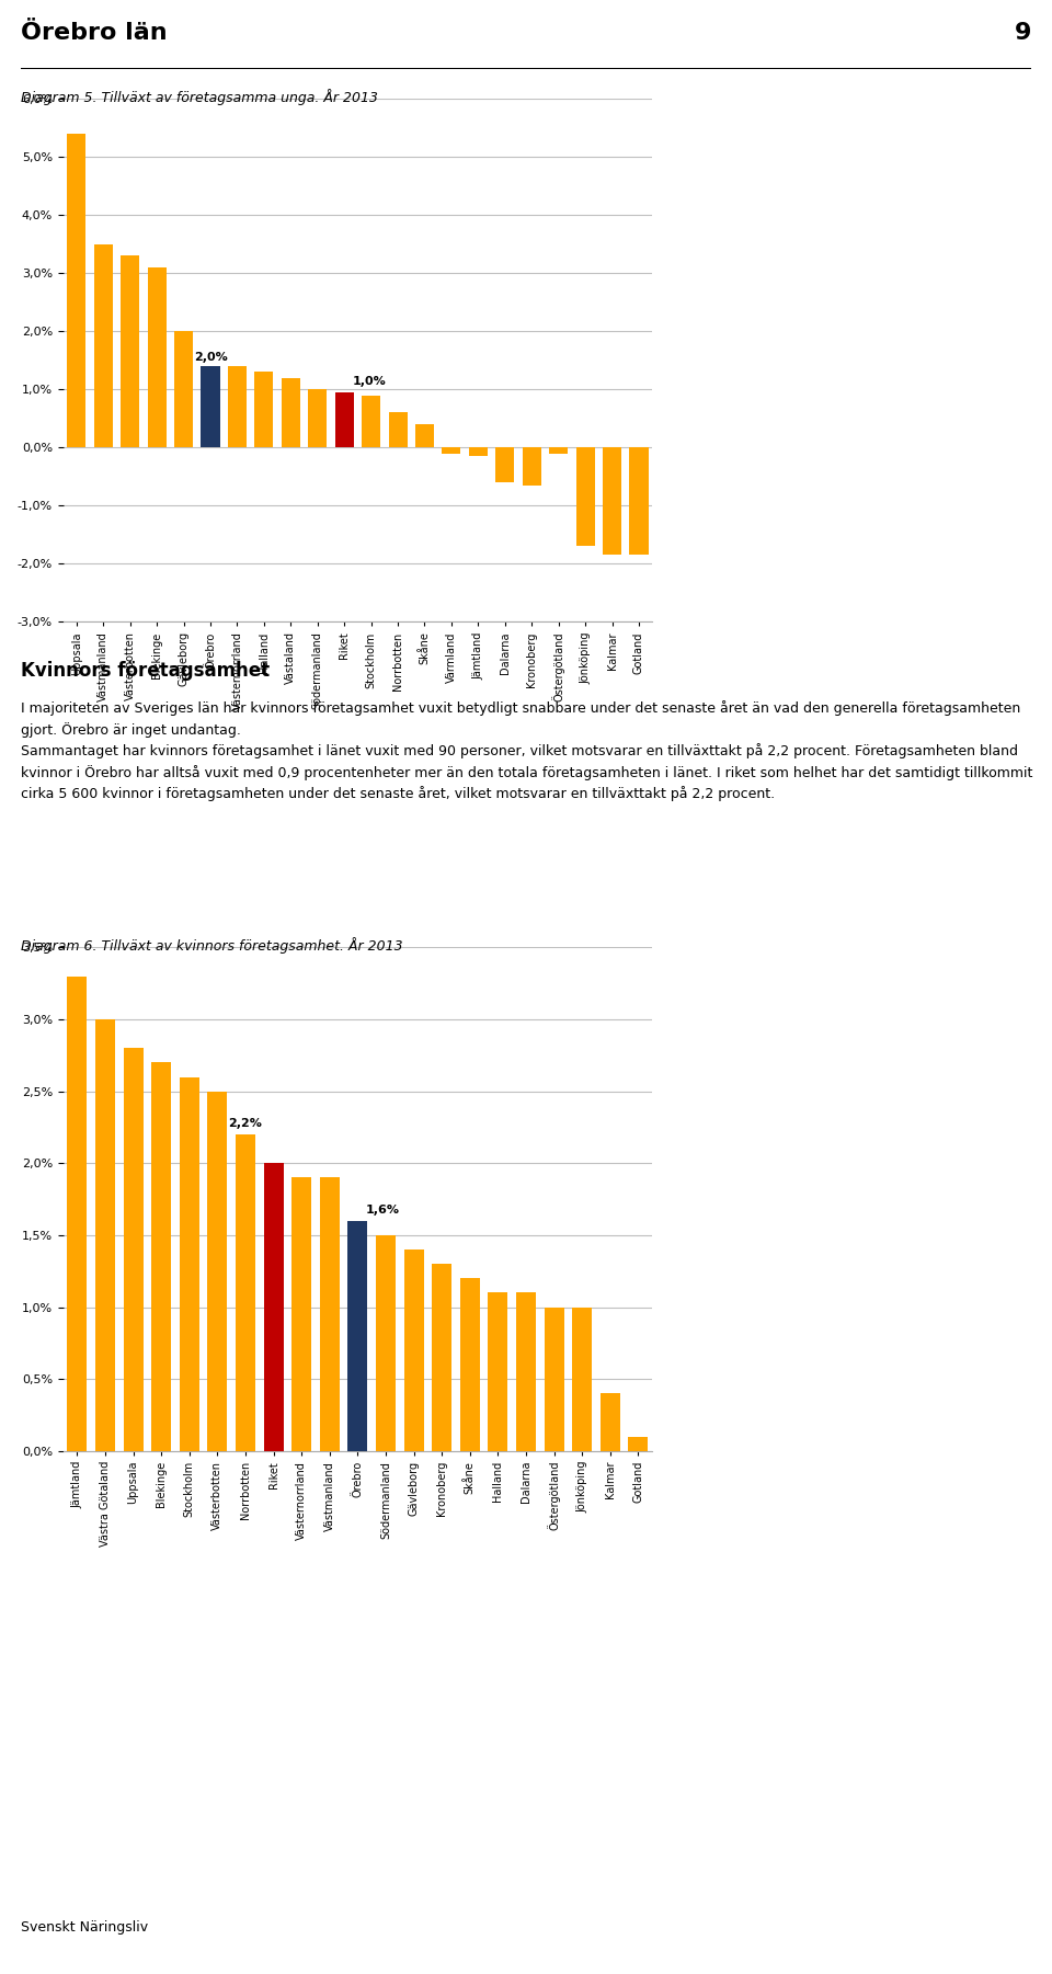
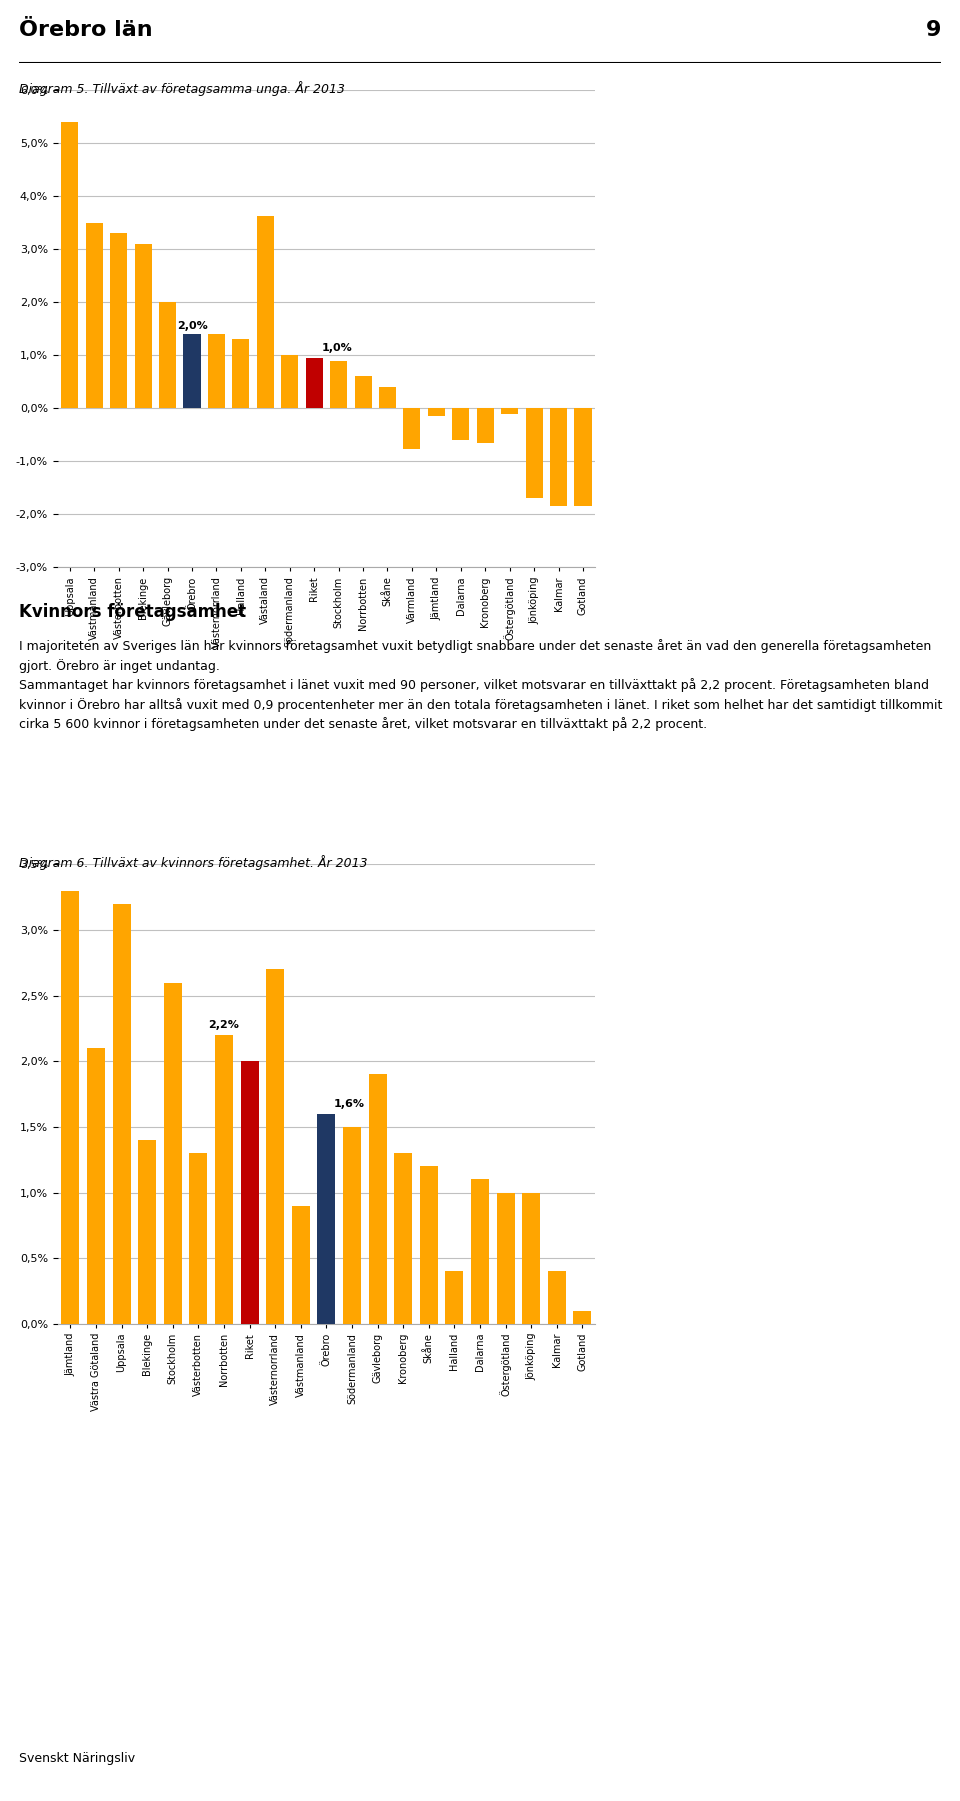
Västaland: 1,20% -> 3,62%
Värmland: -0,10% -> -0,76%
Västra Götaland: 3,0% -> 2,1%
Uppsala: 2,8% -> 3,2%
Blekinge: 2,7% -> 1,4%
Västerbotten: 2,5% -> 1,3%
Västernorrland: 1,9% -> 2,7%
Västmanland: 1,9% -> 0,9%
Gävleborg: 1,4% -> 1,9%
Halland: 1,1% -> 0,4%
